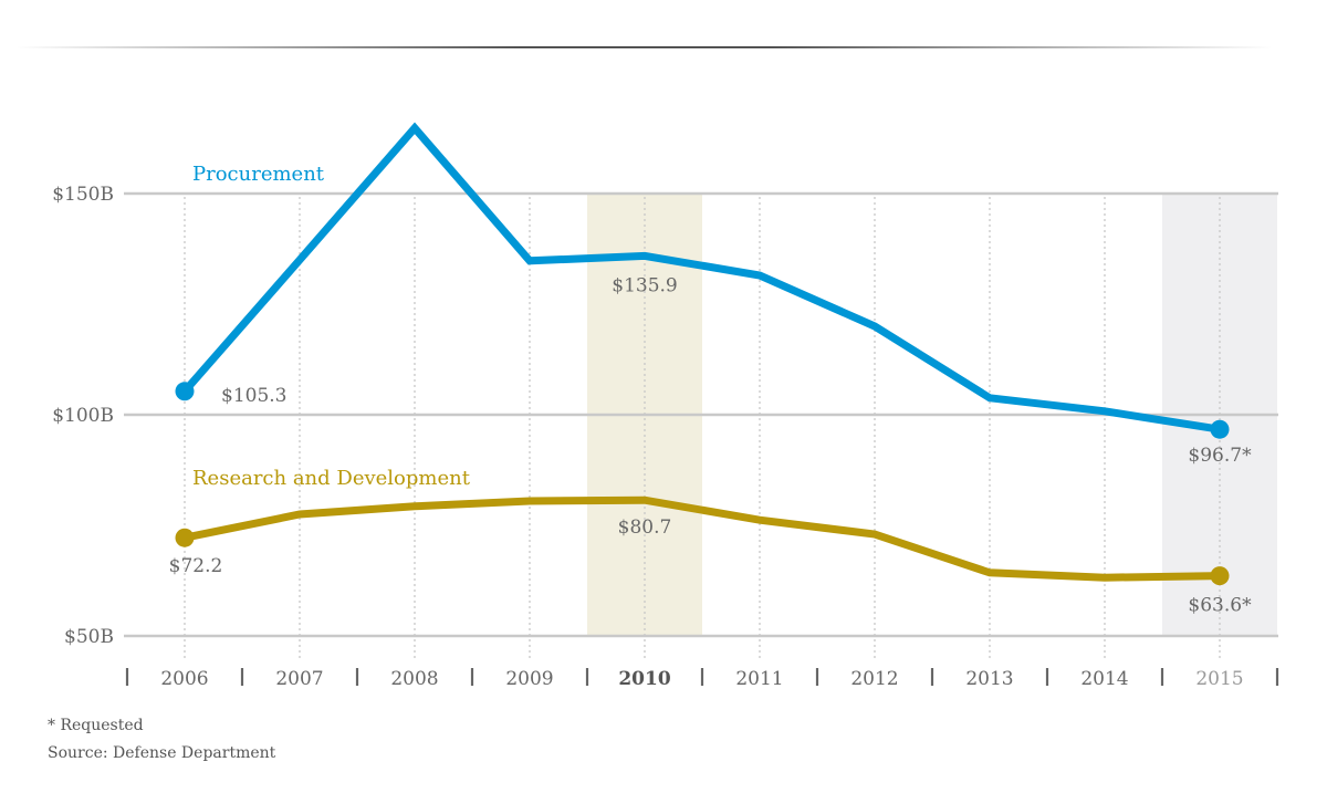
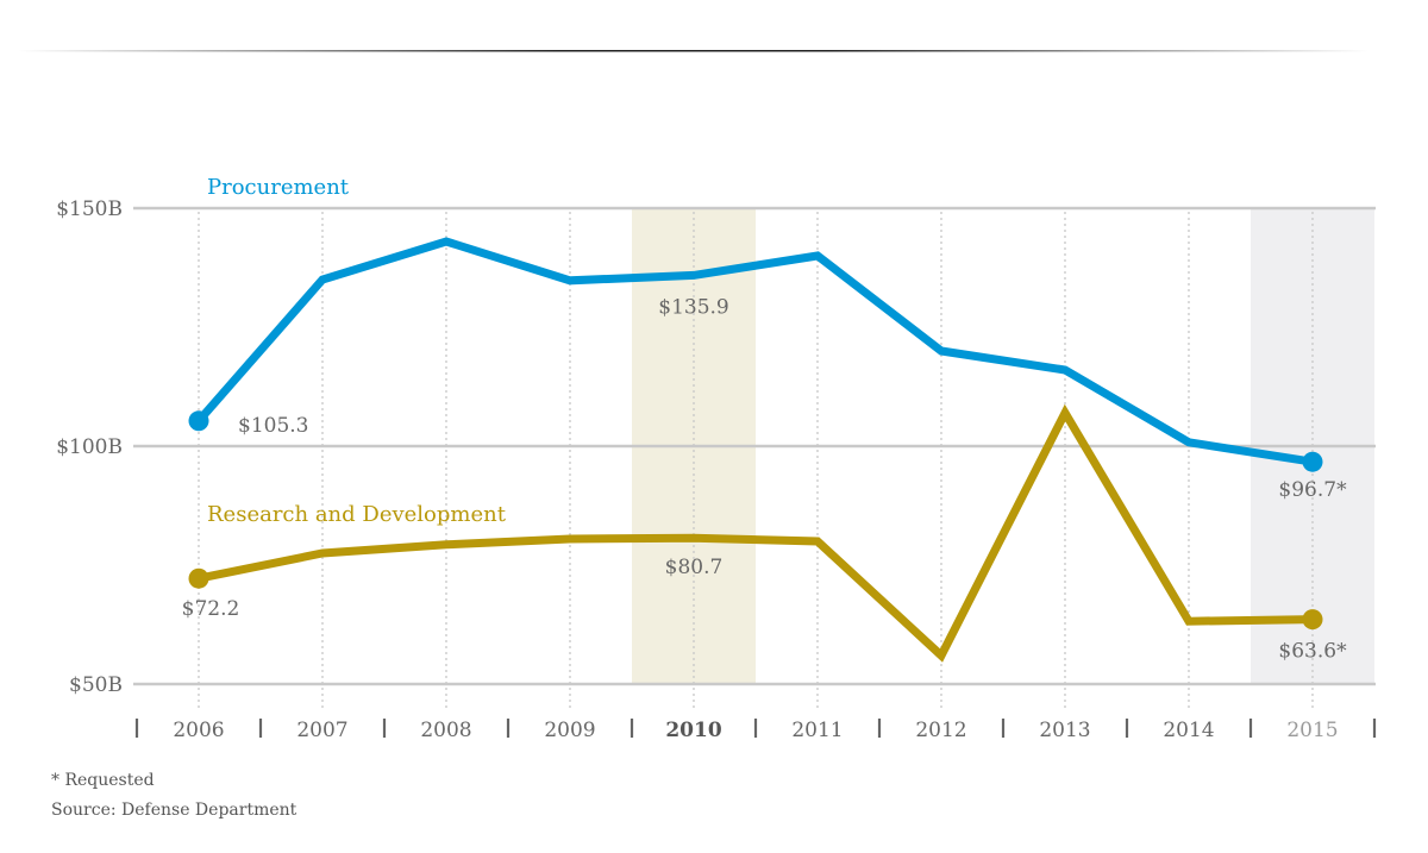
Procurement/2008: $165B -> $143B
Procurement/2011: $132B -> $140B
Research and Development/2011: $76B -> $80B
Research and Development/2012: $73B -> $56B
Procurement/2013: $104B -> $116B
Research and Development/2013: $64B -> $107B
